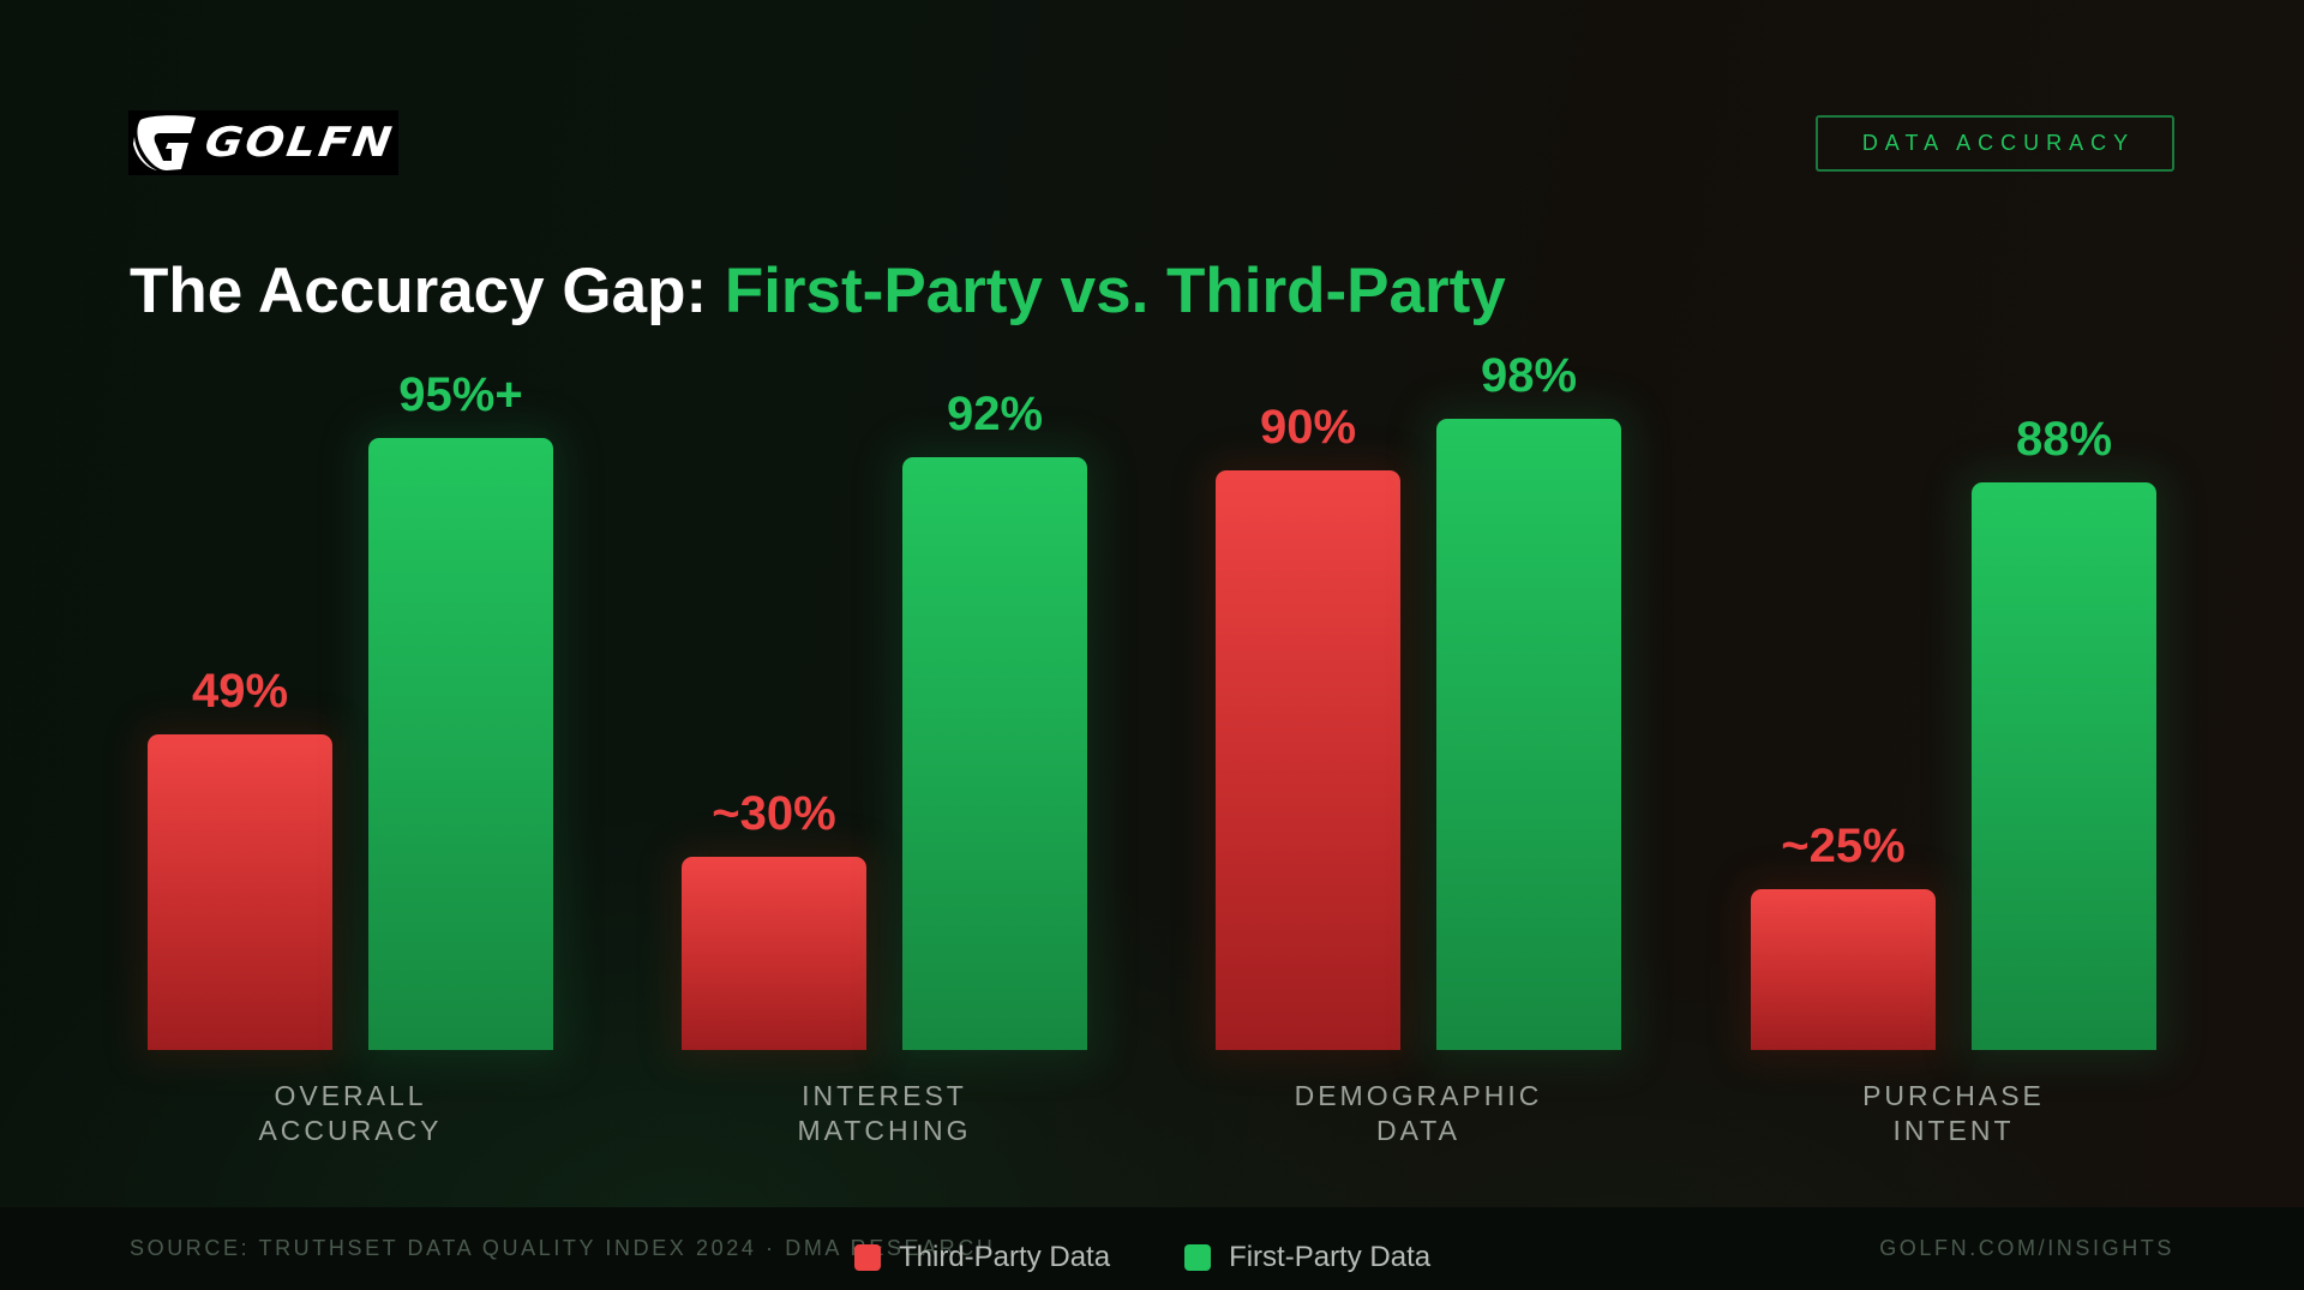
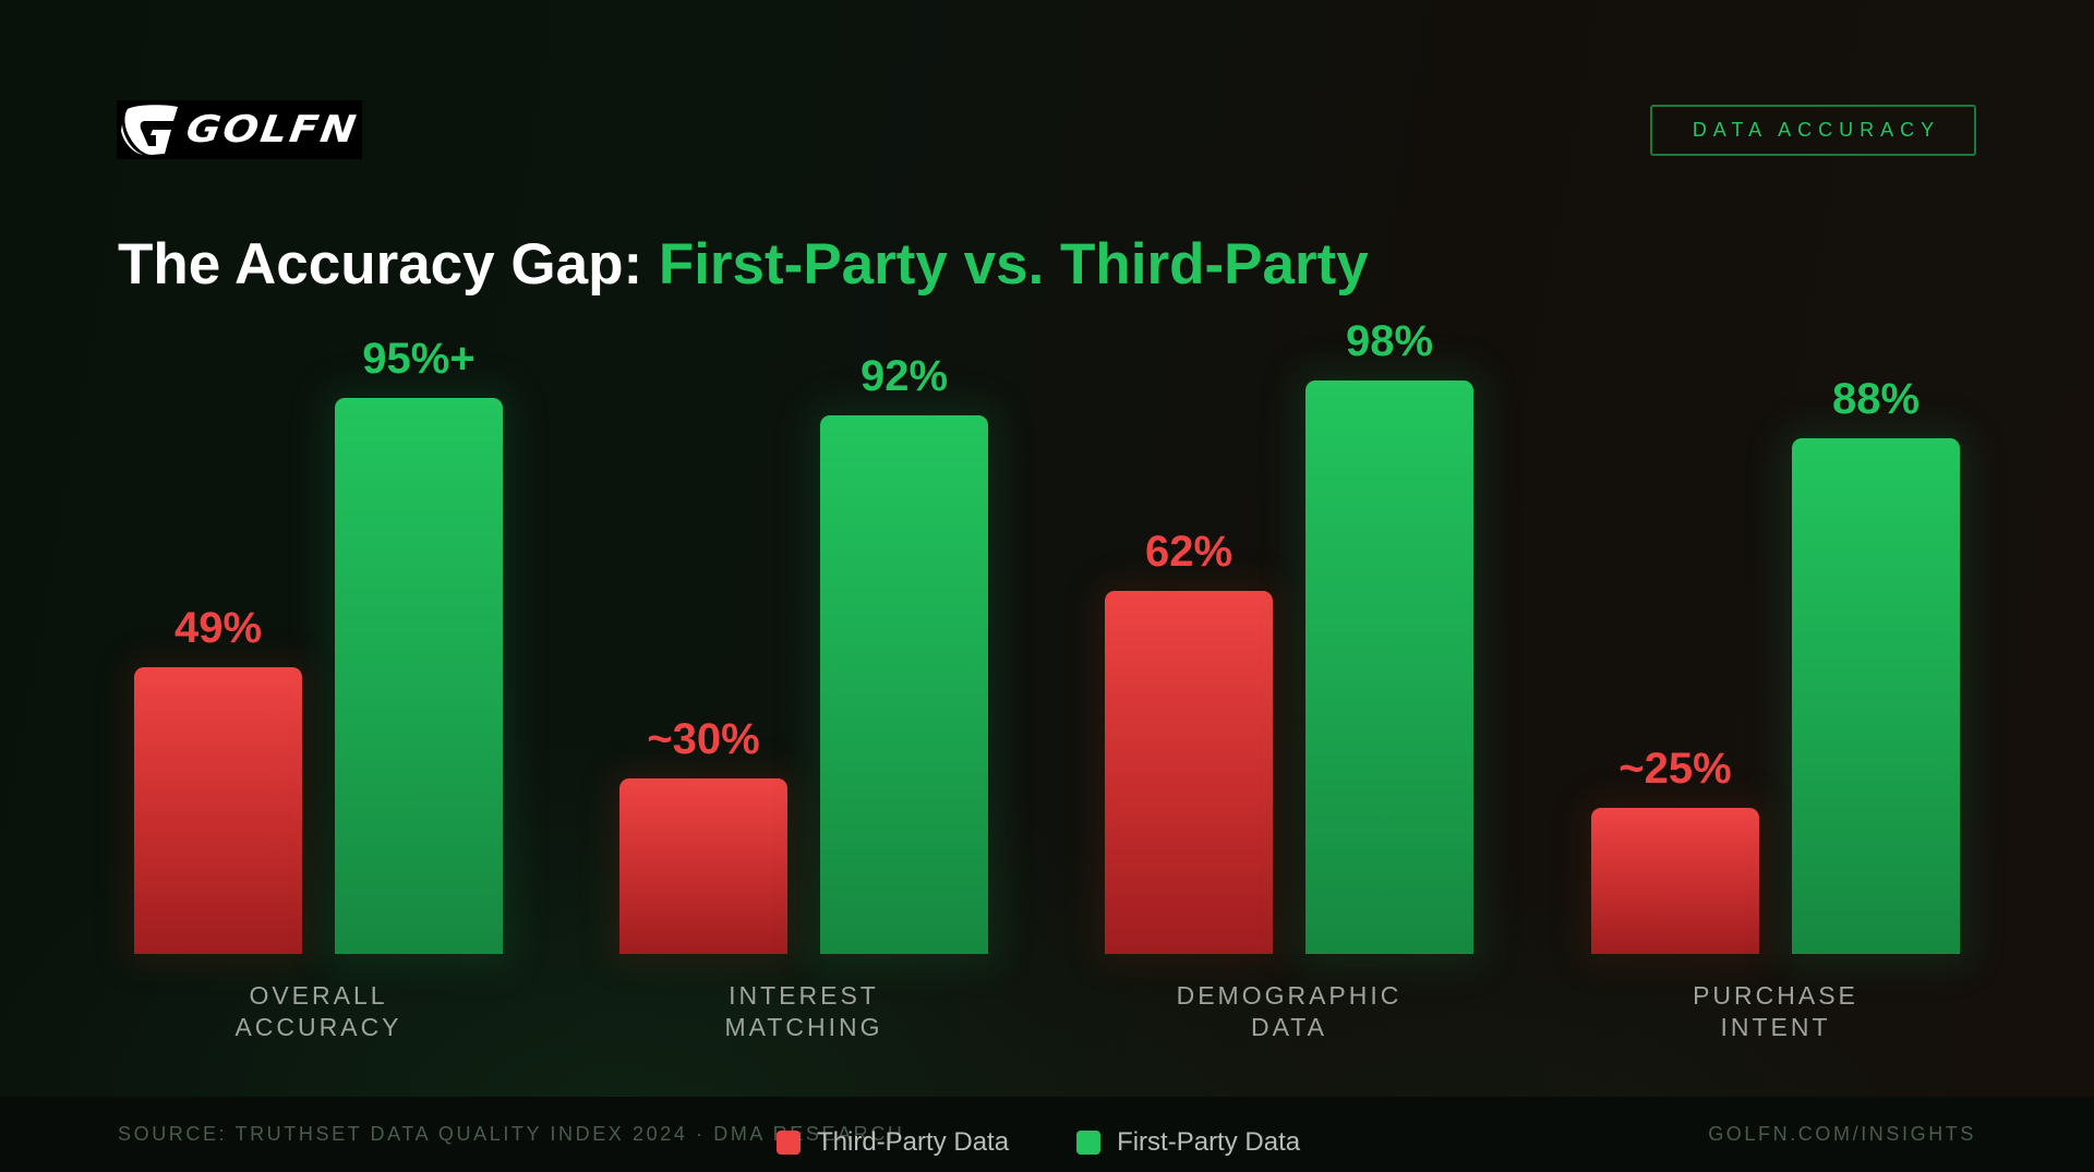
Third-Party Data/DEMOGRAPHIC DATA: 90% -> 62%
